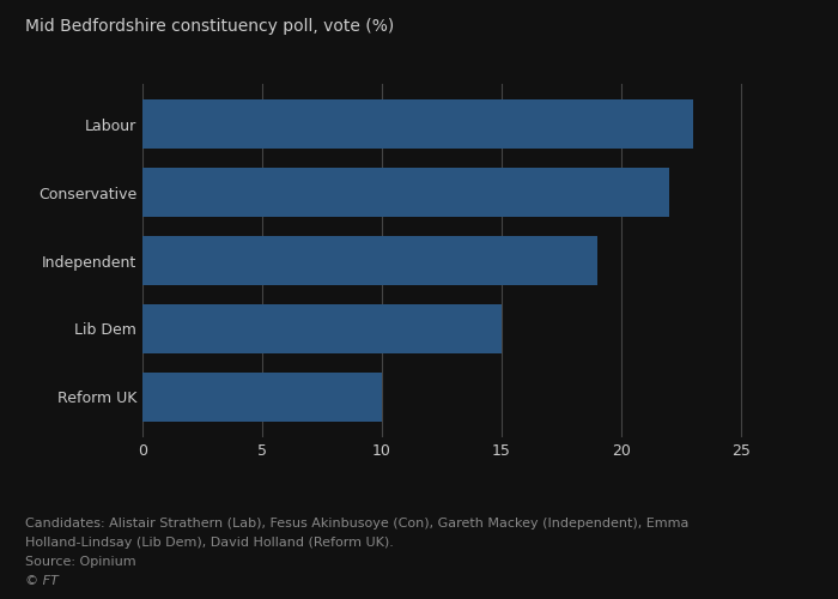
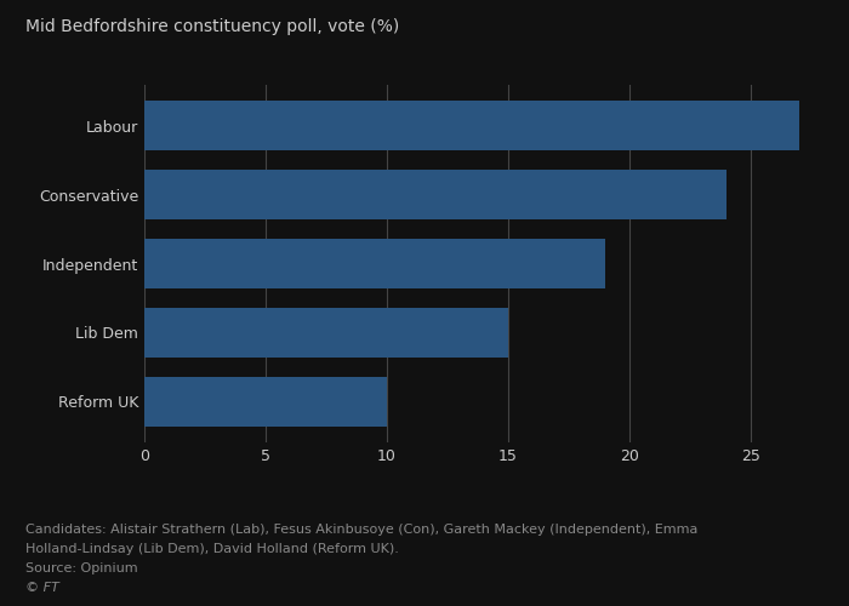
Labour: 23 -> 27
Conservative: 22 -> 24
